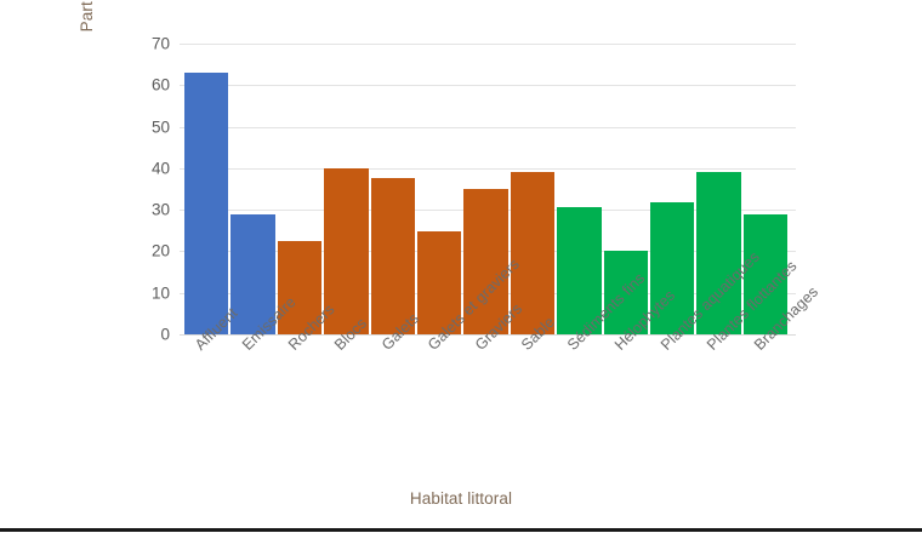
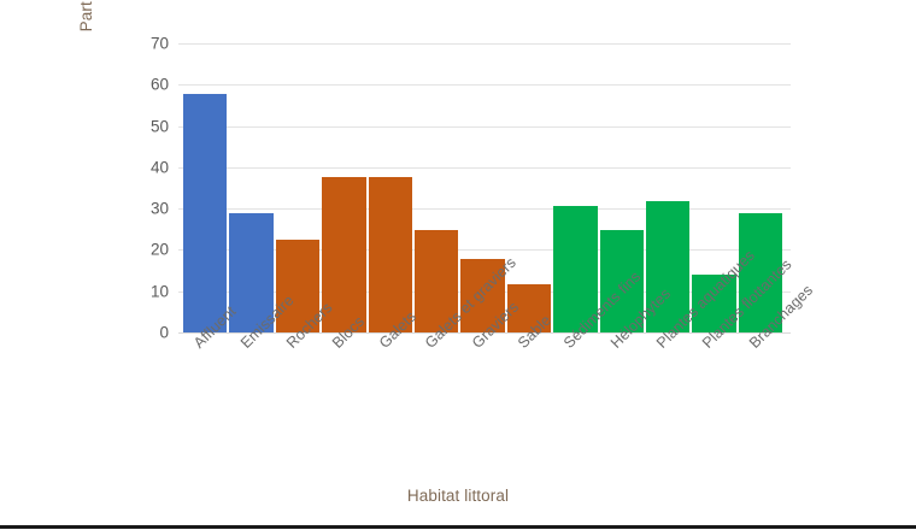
Affluent: 63 -> 58
Blocs: 40 -> 38
Graviers: 35 -> 18
Sable: 39 -> 12
Hélophytes: 20 -> 25
Plantes flottantes: 39 -> 14
